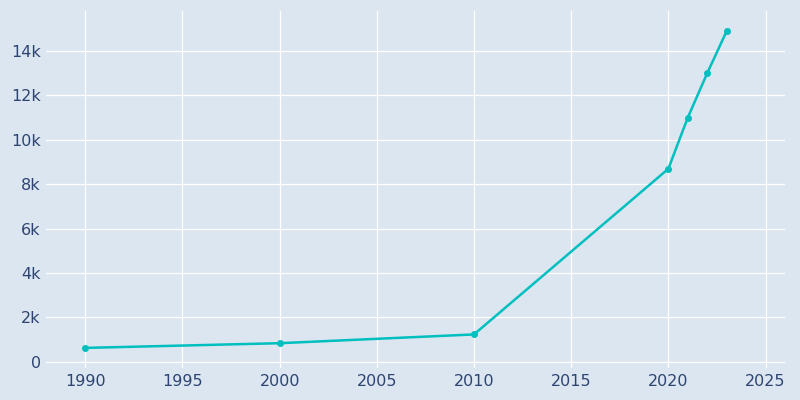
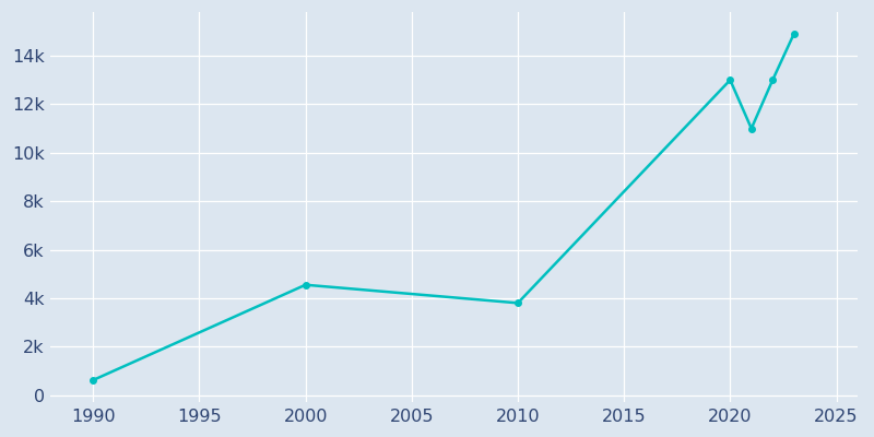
2000: 0.83k -> 4.55k
2010: 1.23k -> 3.80k
2020: 8.69k -> 13.00k
